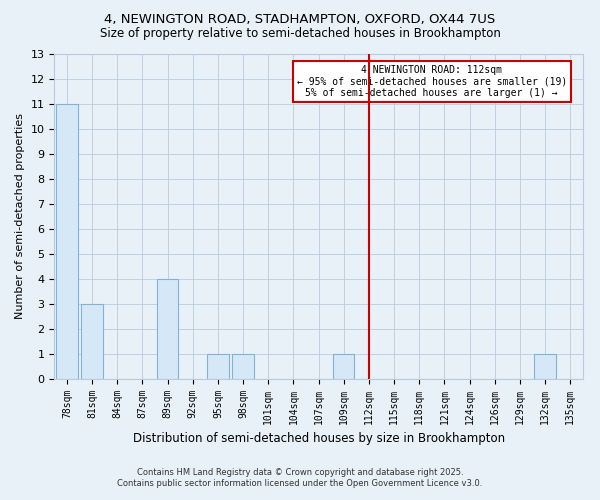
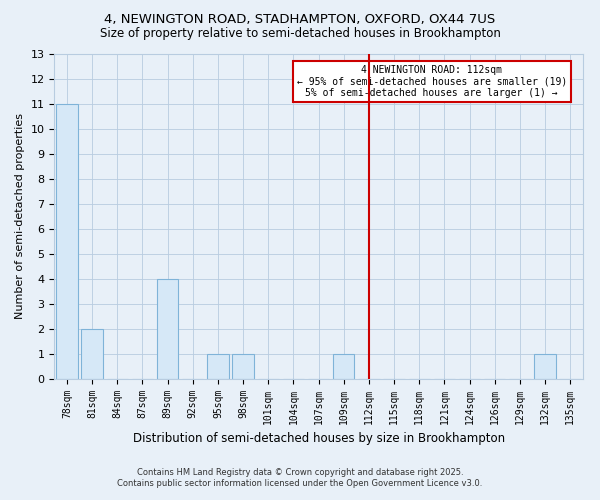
81sqm: 3 -> 2
